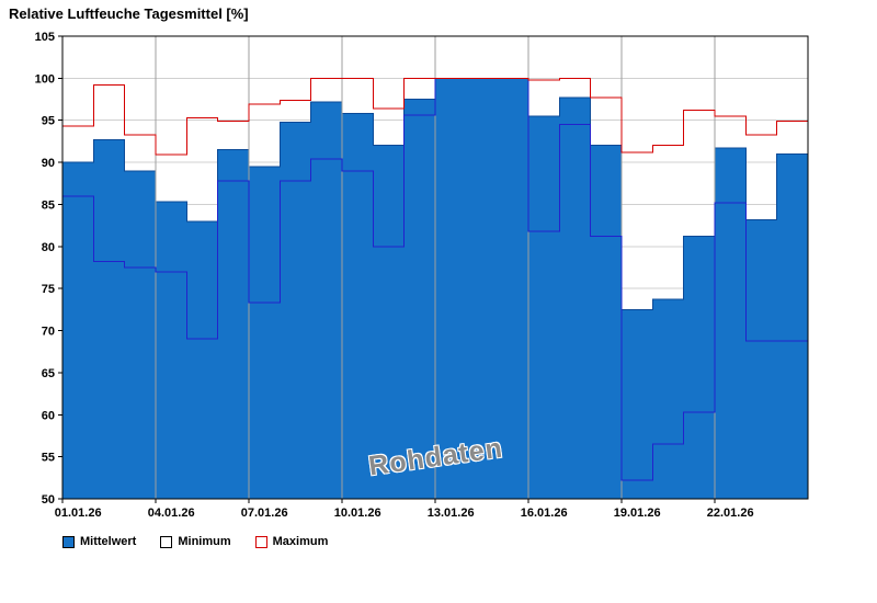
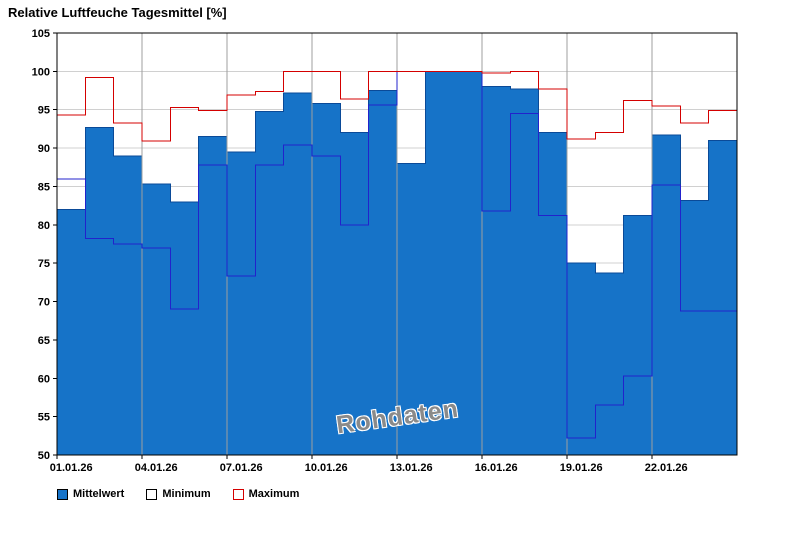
Mittelwert/01.01.26: 90 -> 82
Mittelwert/13.01.26: 100 -> 88
Mittelwert/16.01.26: 96 -> 98
Mittelwert/19.01.26: 72 -> 75
